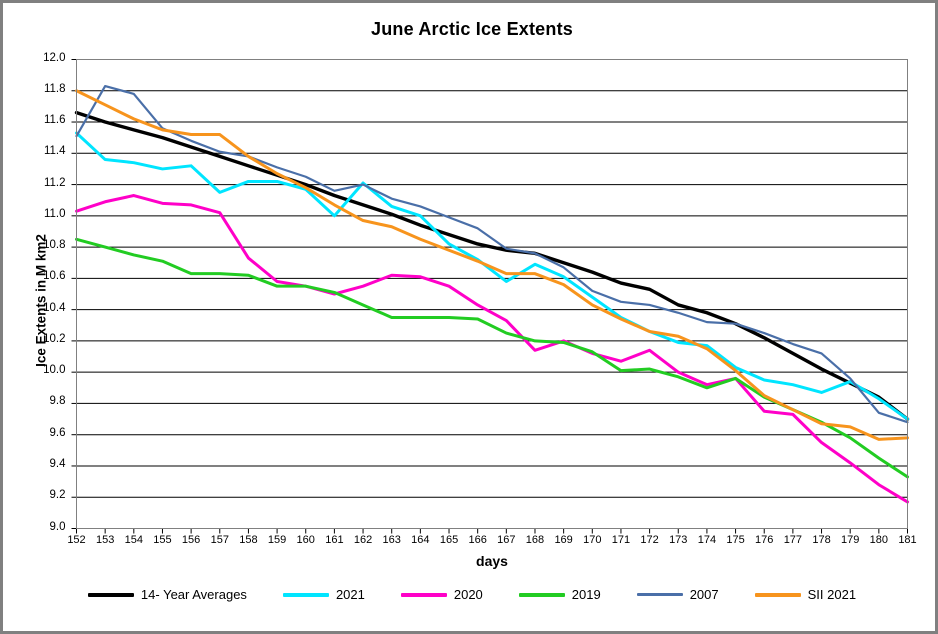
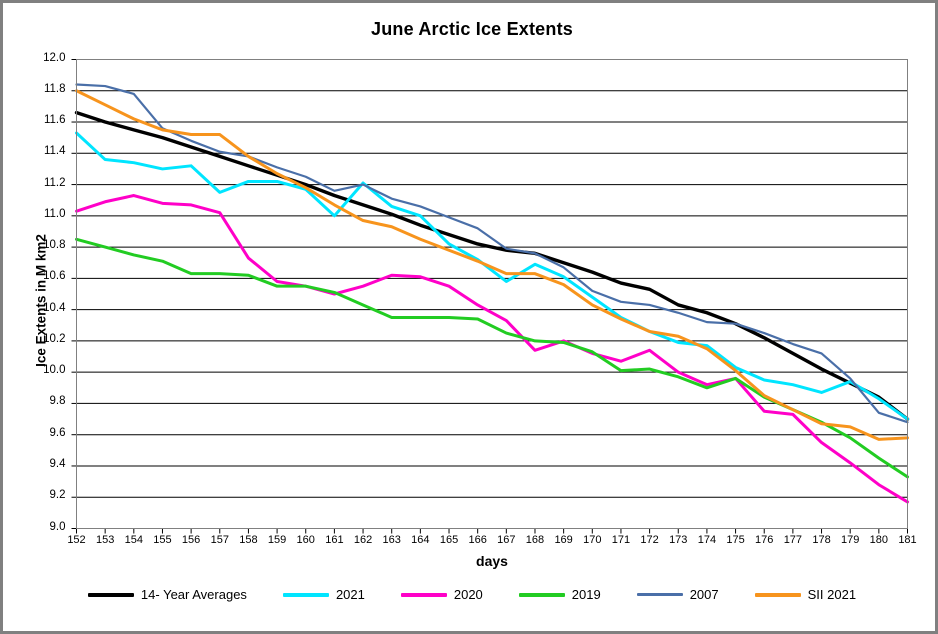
2007/152: 11.51 -> 11.84
